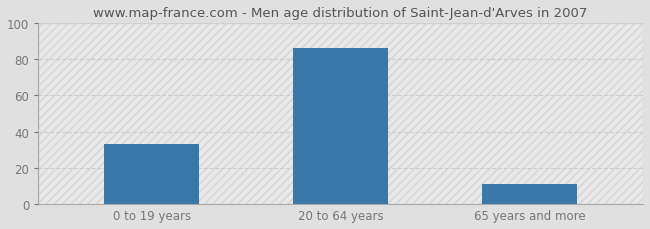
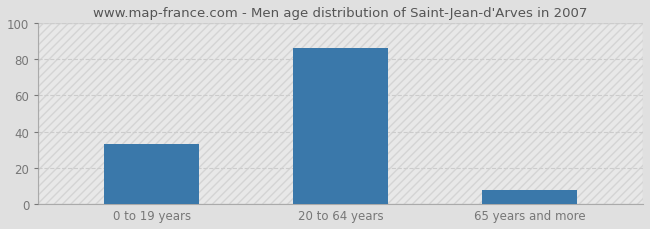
65 years and more: 11 -> 8
